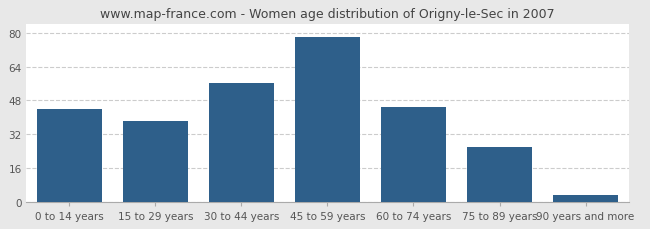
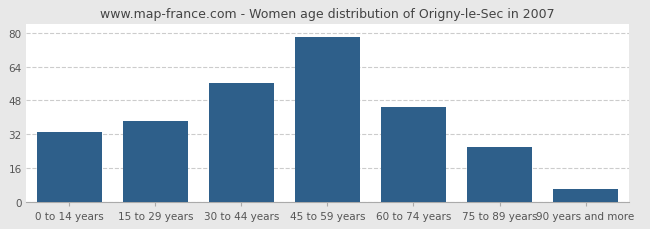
0 to 14 years: 44 -> 33
90 years and more: 3 -> 6
